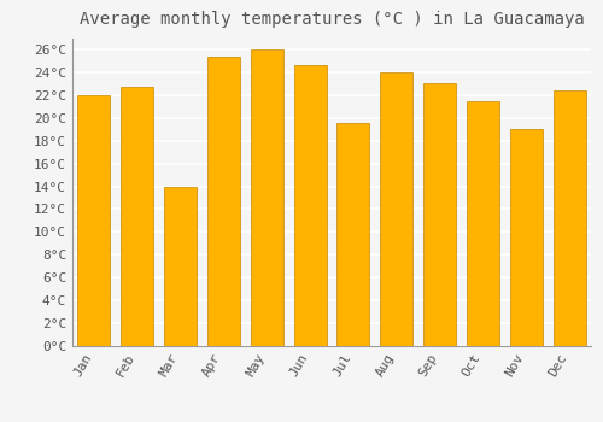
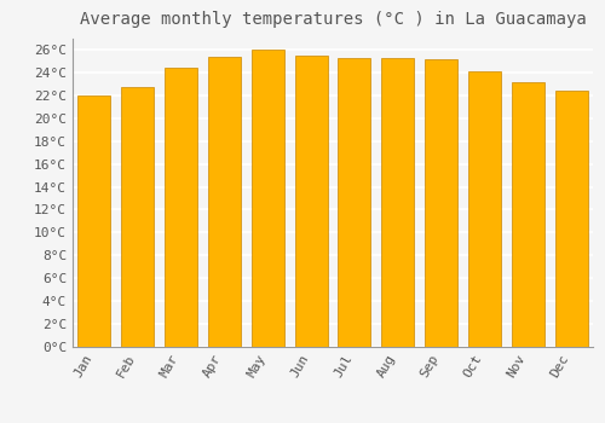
Mar: 14.0°C -> 24.4°C
Jun: 24.6°C -> 25.5°C
Jul: 19.6°C -> 25.3°C
Aug: 24.0°C -> 25.3°C
Sep: 23.0°C -> 25.1°C
Oct: 21.4°C -> 24.1°C
Nov: 19.0°C -> 23.1°C
